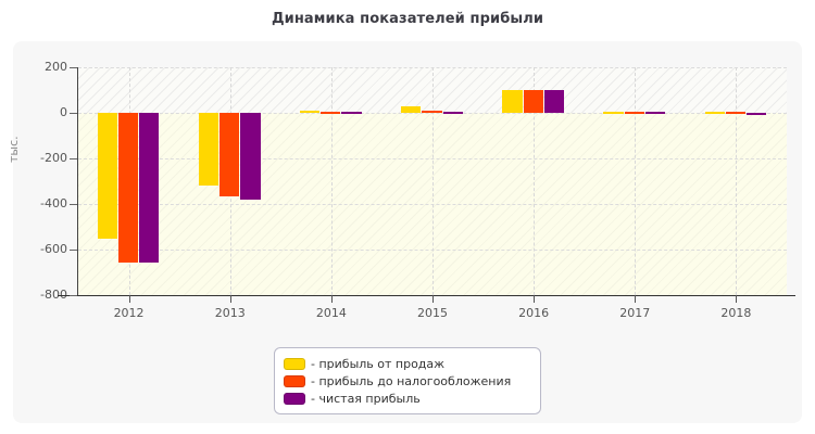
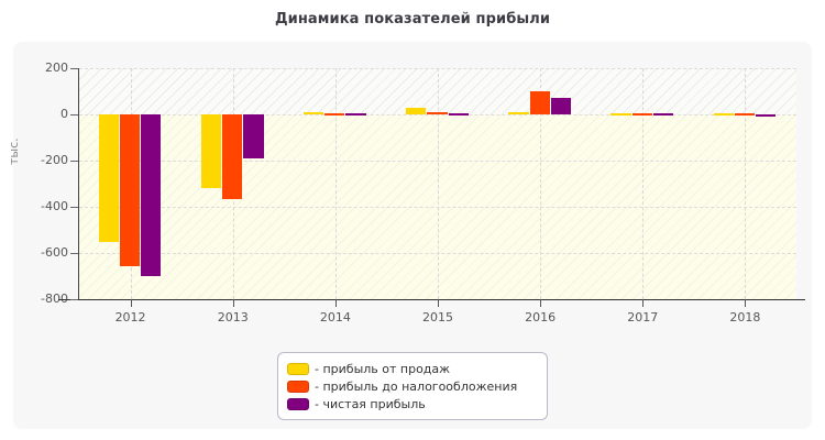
- чистая прибыль/2012: -660 -> -700
- чистая прибыль/2013: -380 -> -190
- прибыль от продаж/2016: 100 -> 10
- чистая прибыль/2016: 100 -> 70
